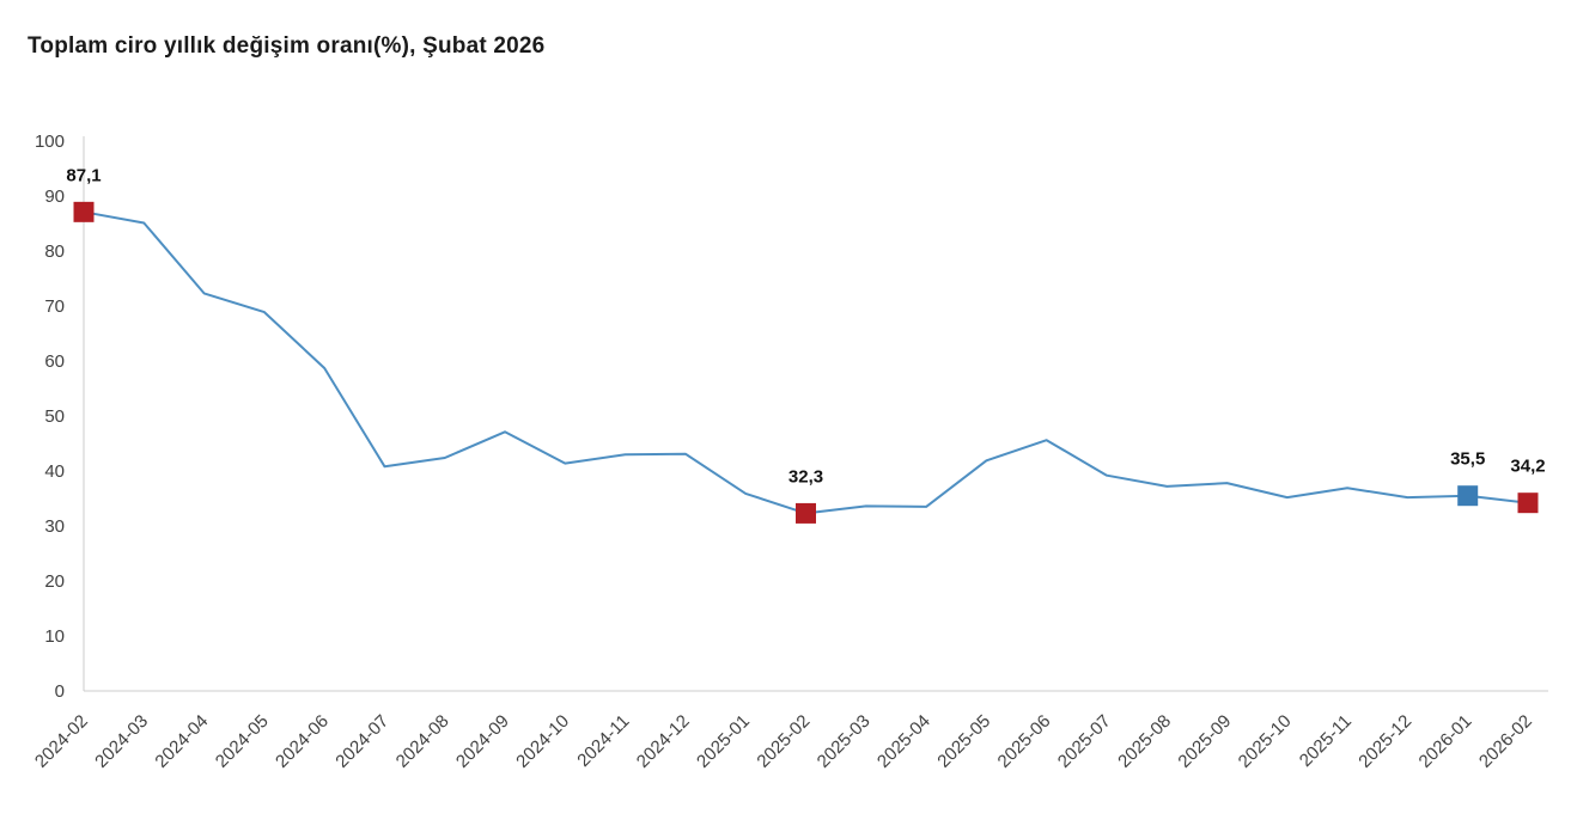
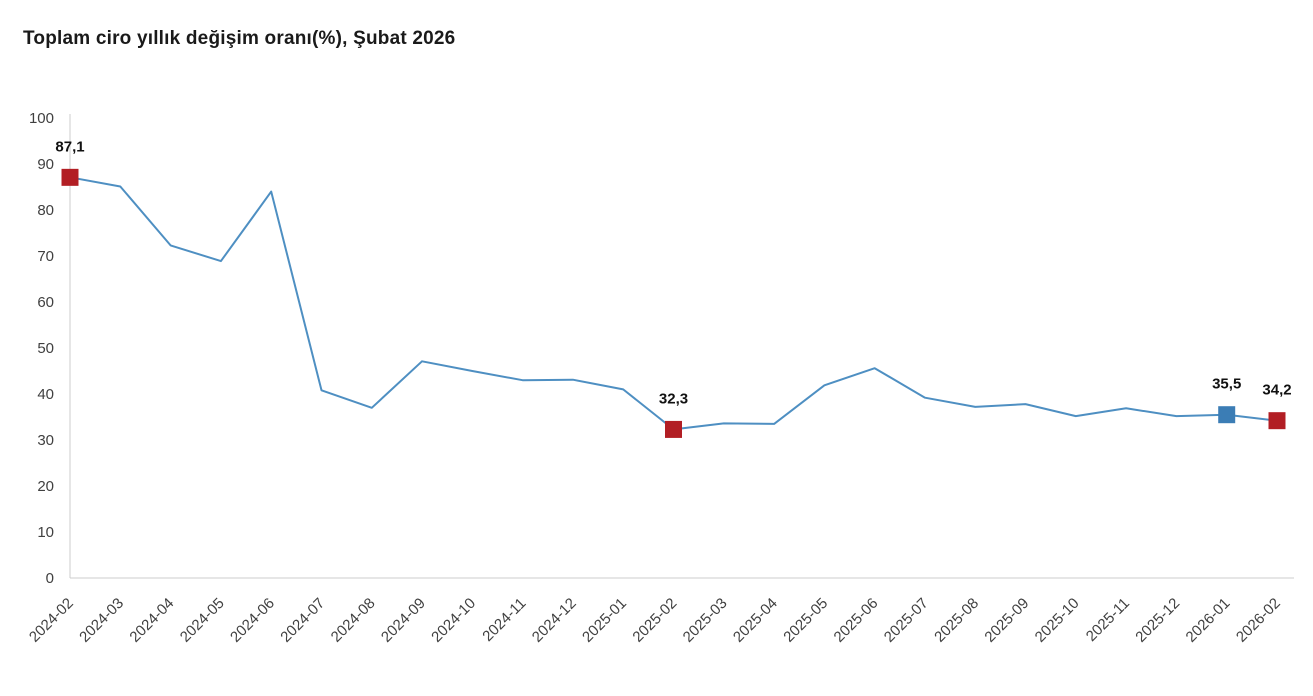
2024-06: 59 -> 84
2024-08: 42 -> 37
2024-10: 41 -> 45
2025-01: 36 -> 41
